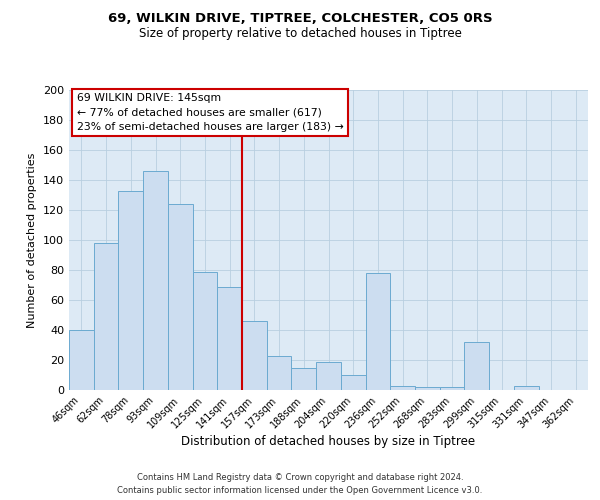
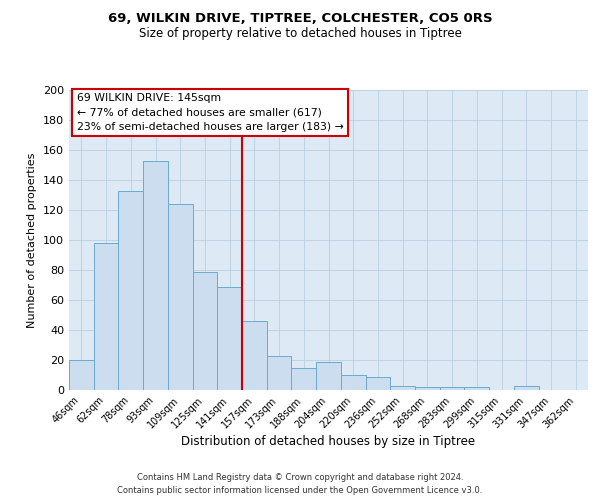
46sqm: 40 -> 20
93sqm: 146 -> 153
236sqm: 78 -> 9
299sqm: 32 -> 2
